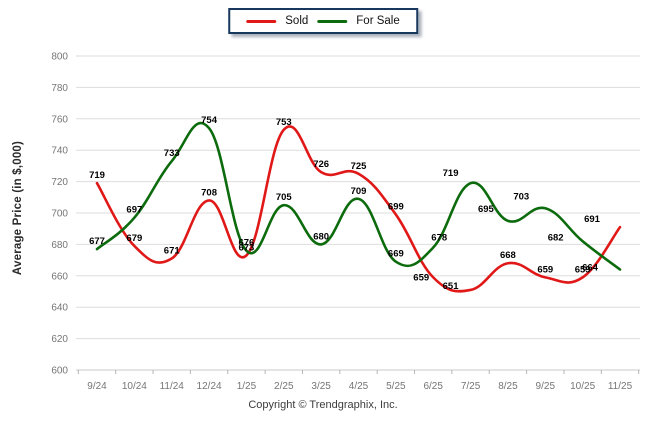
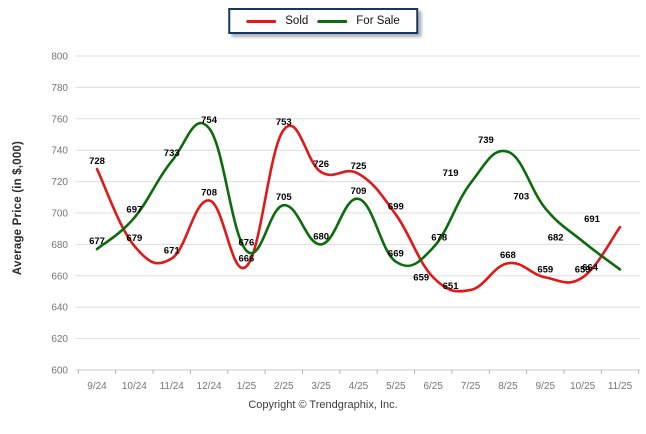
Sold/9/24: 719 -> 728
Sold/1/25: 673 -> 666
For Sale/8/25: 695 -> 739
